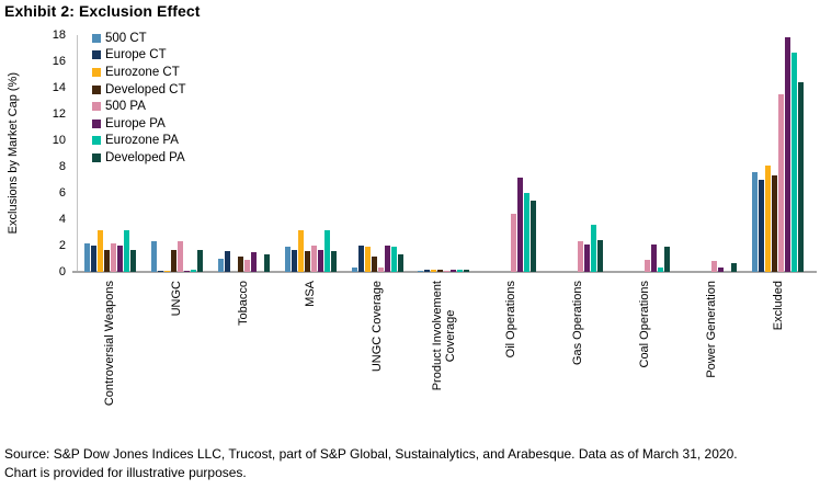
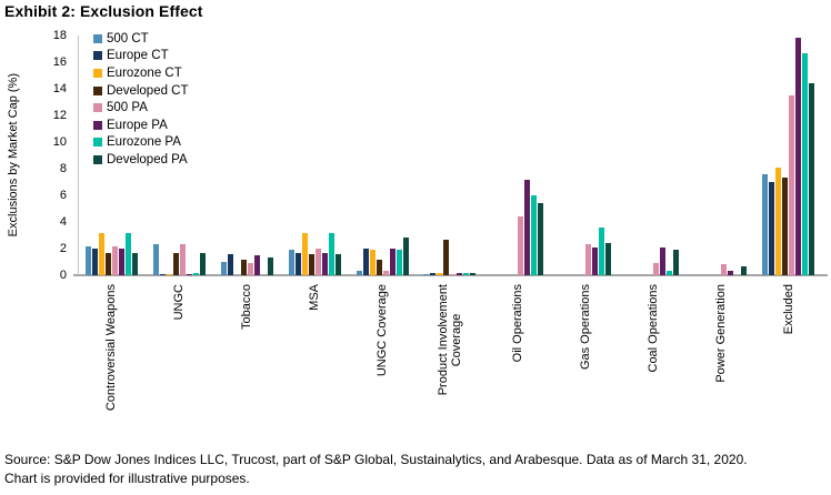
Developed PA/UNGC Coverage: 1.3 -> 2.8
Developed CT/Product Involvement Coverage: 0.2 -> 2.7
